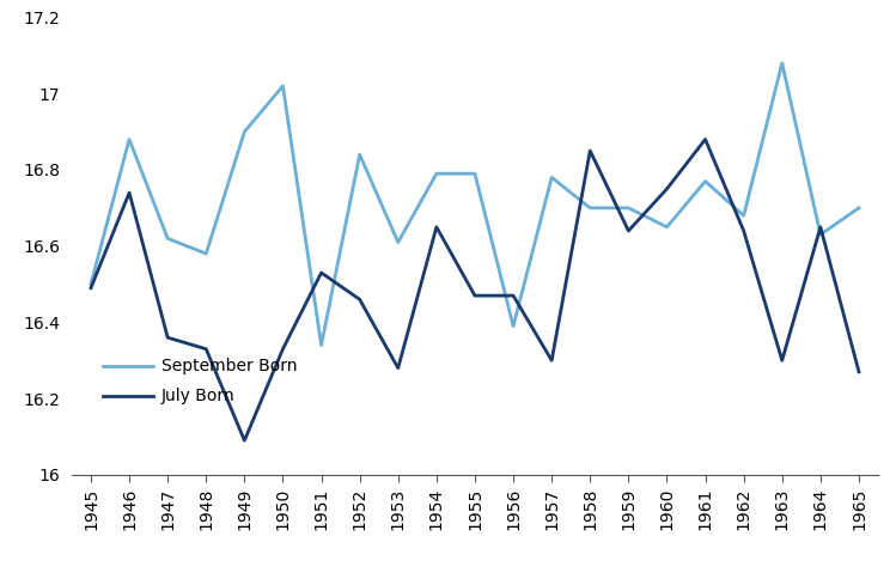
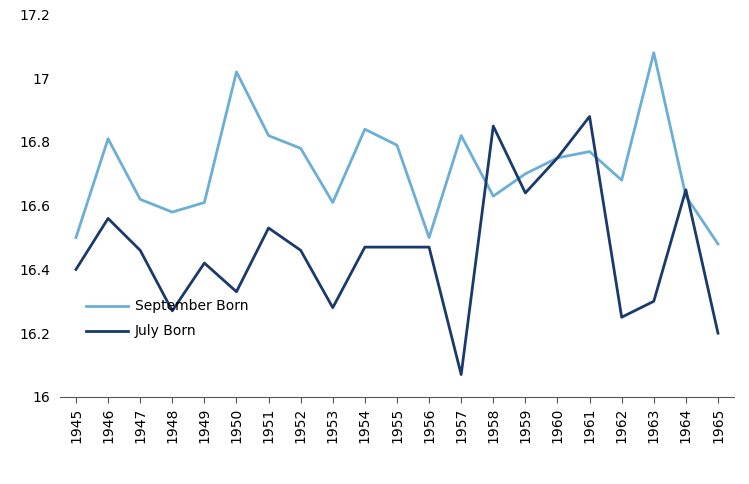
July Born/1945: 16.49 -> 16.40
September Born/1946: 16.88 -> 16.81
July Born/1946: 16.74 -> 16.56
July Born/1947: 16.36 -> 16.46
July Born/1948: 16.33 -> 16.27
September Born/1949: 16.90 -> 16.61
July Born/1949: 16.09 -> 16.42
September Born/1951: 16.34 -> 16.82
September Born/1952: 16.84 -> 16.78
September Born/1954: 16.79 -> 16.84
July Born/1954: 16.65 -> 16.47
September Born/1956: 16.39 -> 16.50
September Born/1957: 16.78 -> 16.82
July Born/1957: 16.30 -> 16.07
September Born/1958: 16.70 -> 16.63
September Born/1960: 16.65 -> 16.75
July Born/1962: 16.64 -> 16.25
September Born/1965: 16.70 -> 16.48
July Born/1965: 16.27 -> 16.20
